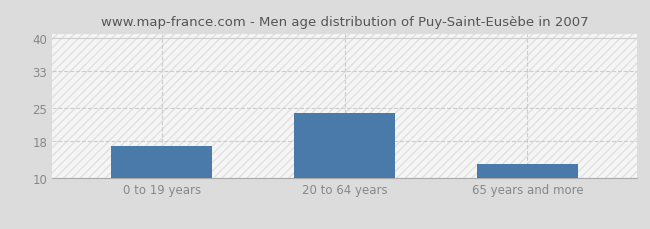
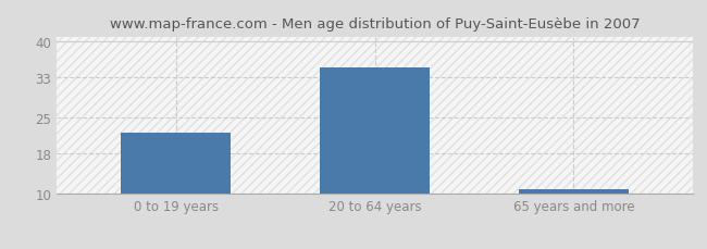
0 to 19 years: 17 -> 22
20 to 64 years: 24 -> 35
65 years and more: 13 -> 11
